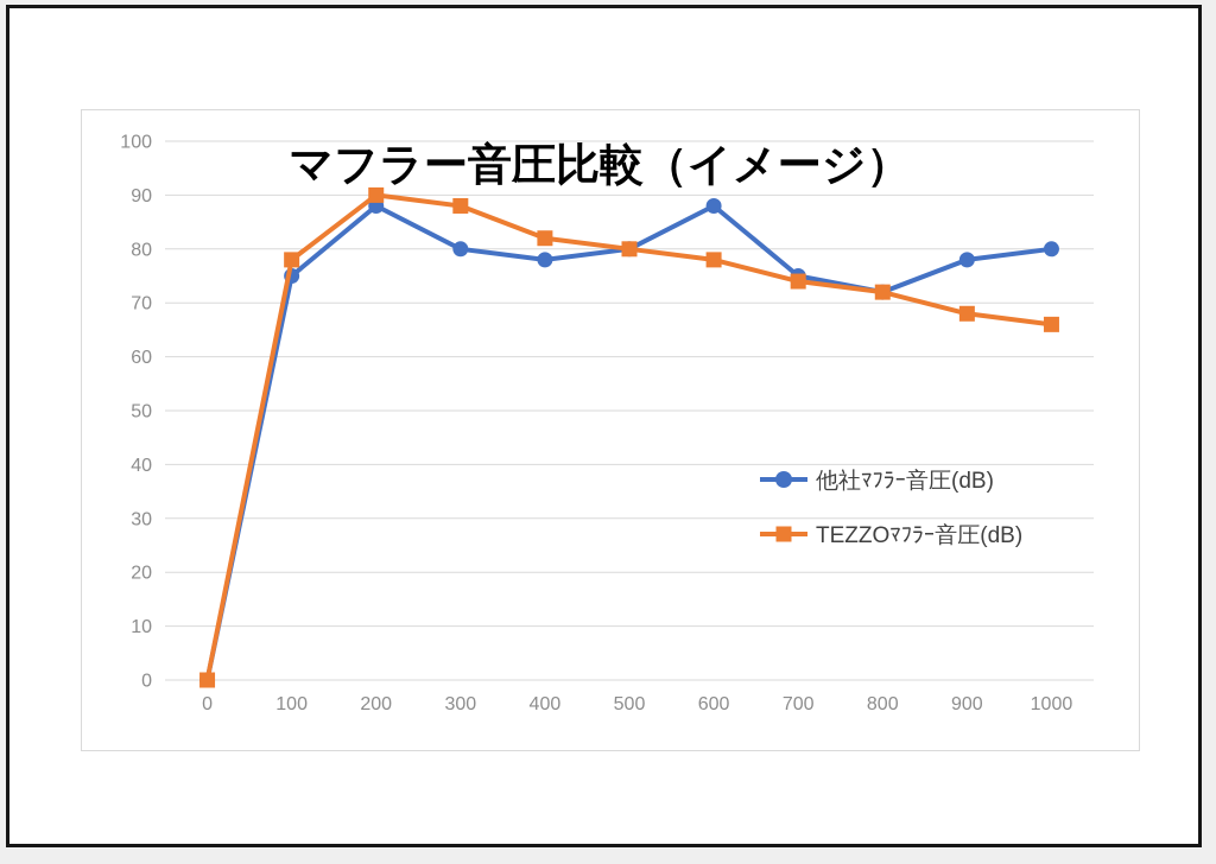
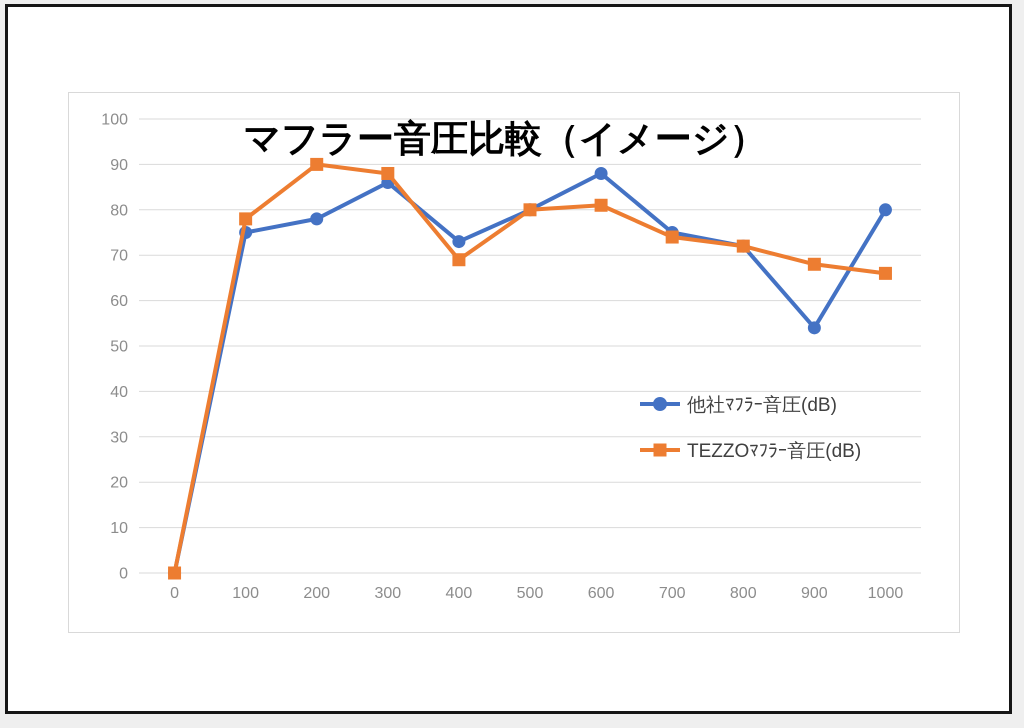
他社ﾏﾌﾗｰ音圧(dB)/200: 88 -> 78
他社ﾏﾌﾗｰ音圧(dB)/300: 80 -> 86
他社ﾏﾌﾗｰ音圧(dB)/400: 78 -> 73
TEZZOﾏﾌﾗｰ音圧(dB)/400: 82 -> 69
TEZZOﾏﾌﾗｰ音圧(dB)/600: 78 -> 81
他社ﾏﾌﾗｰ音圧(dB)/900: 78 -> 54
